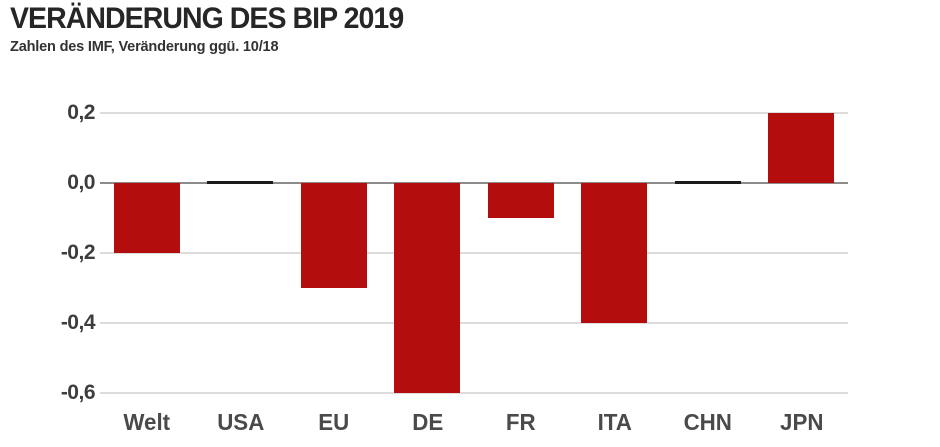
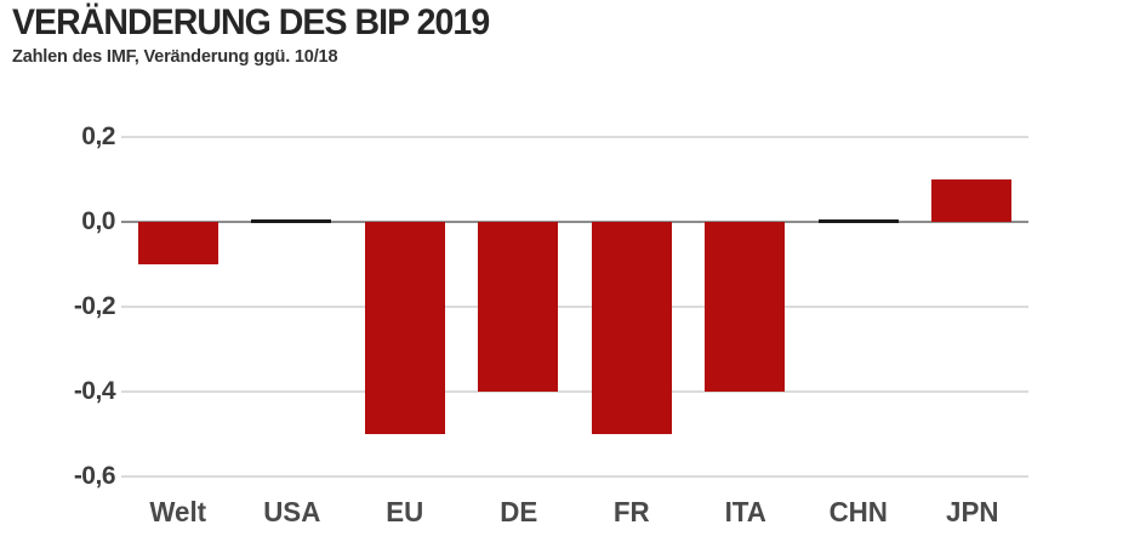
Welt: -0,2 -> -0,1
EU: -0,3 -> -0,5
DE: -0,6 -> -0,4
FR: -0,1 -> -0,5
JPN: 0,2 -> 0,1
